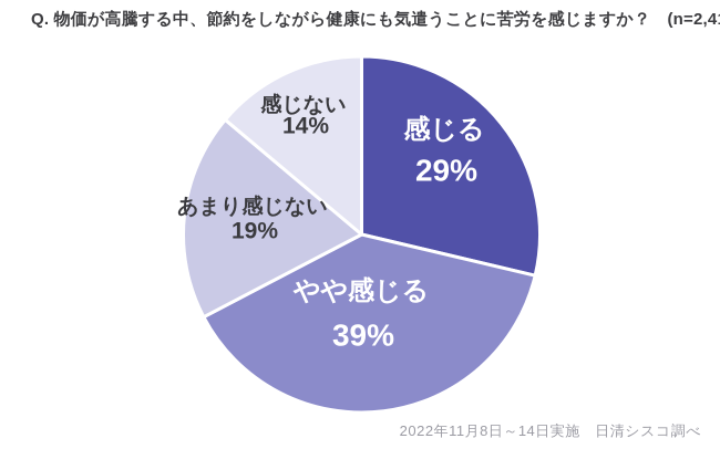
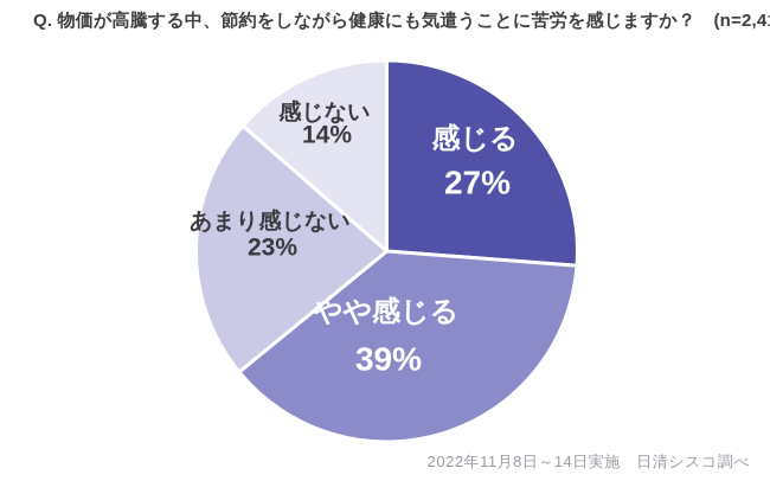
感じる: 29% -> 27%
あまり感じない: 19% -> 23%
